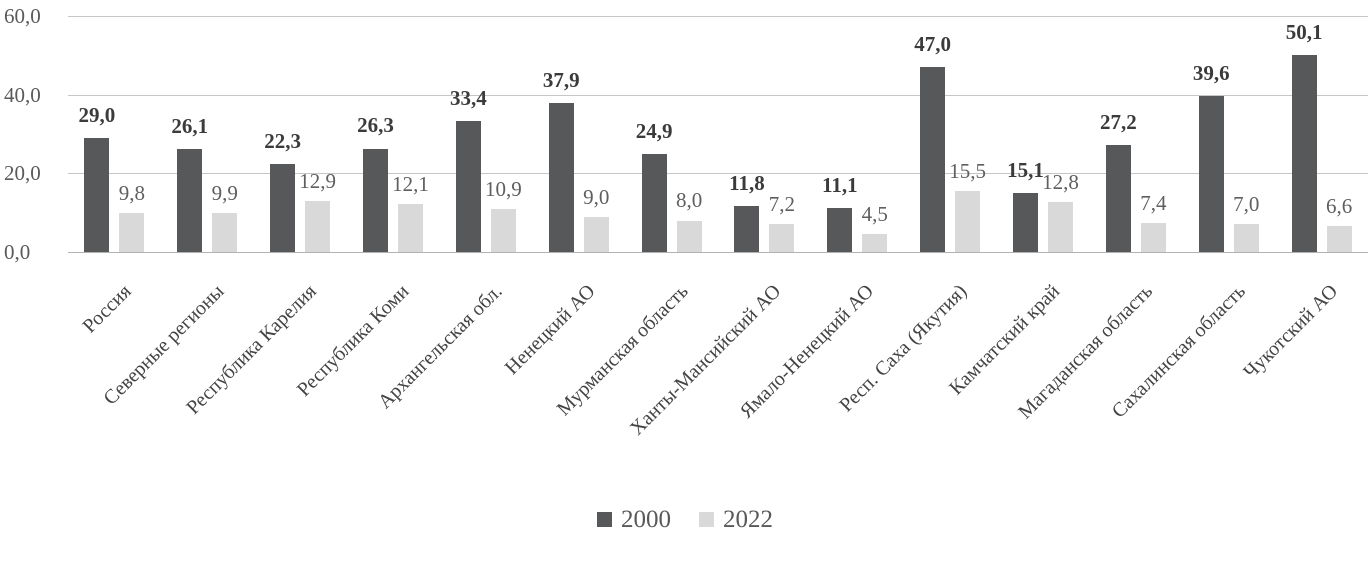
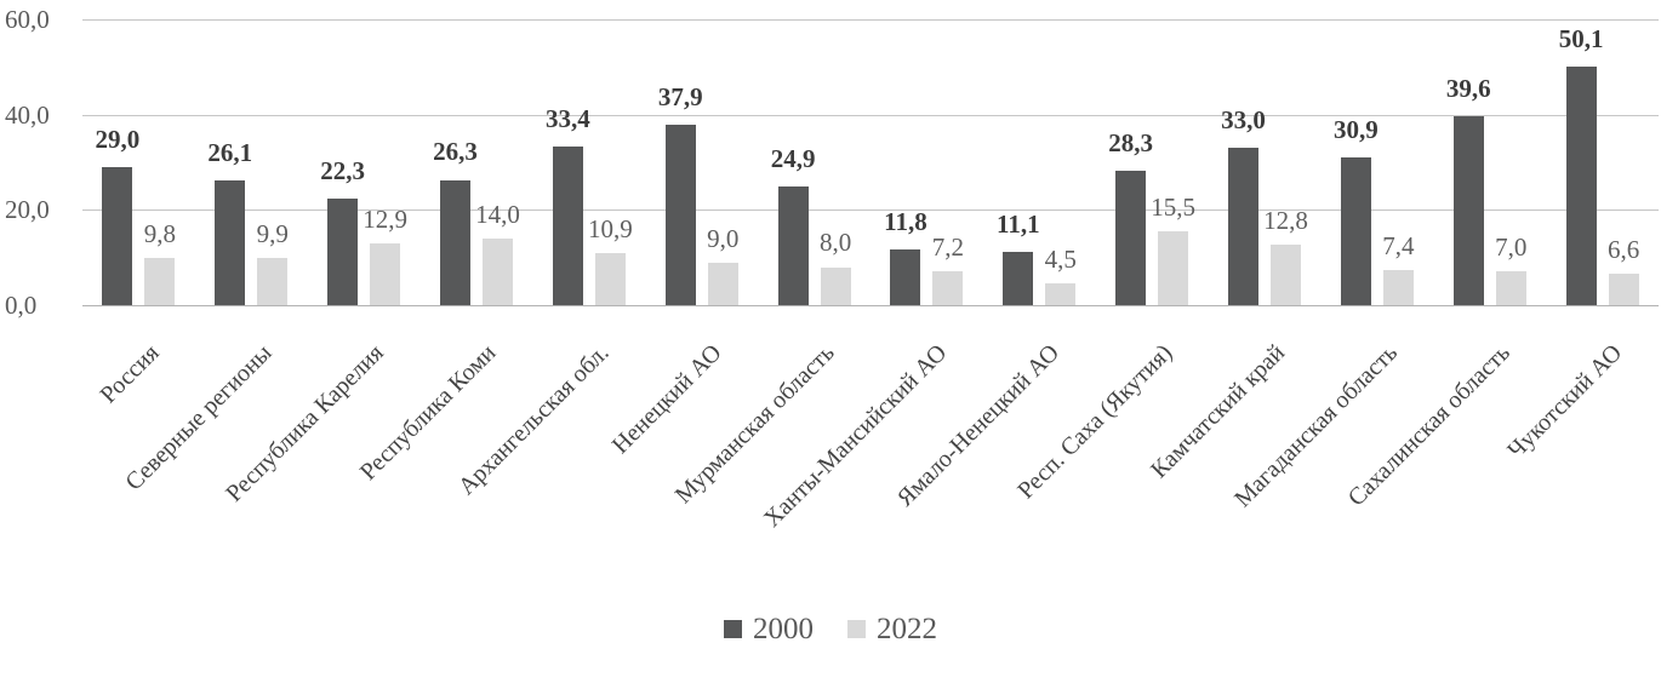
2022/Республика Коми: 12,1 -> 14,0
2000/Респ. Саха (Якутия): 47,0 -> 28,3
2000/Камчатский край: 15,1 -> 33,0
2000/Магаданская область: 27,2 -> 30,9
